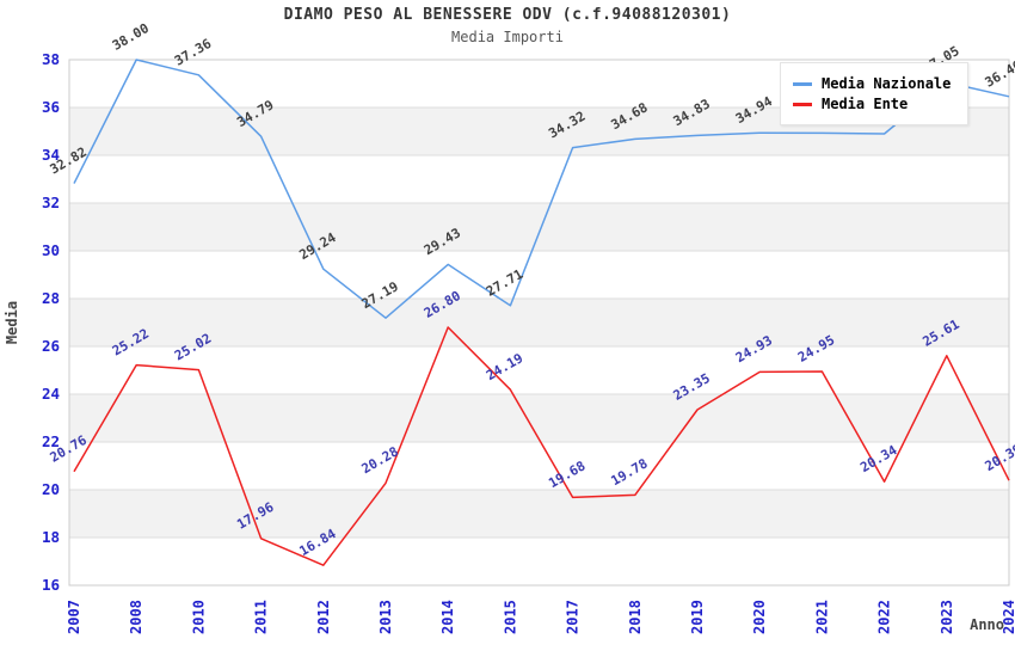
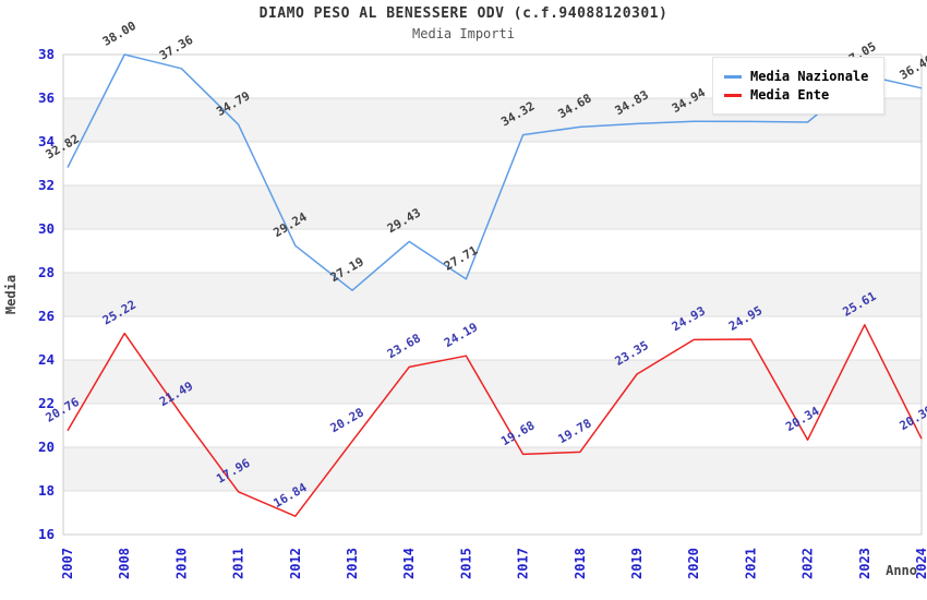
Media Ente/2010: 25.02 -> 21.49
Media Ente/2014: 26.80 -> 23.68
